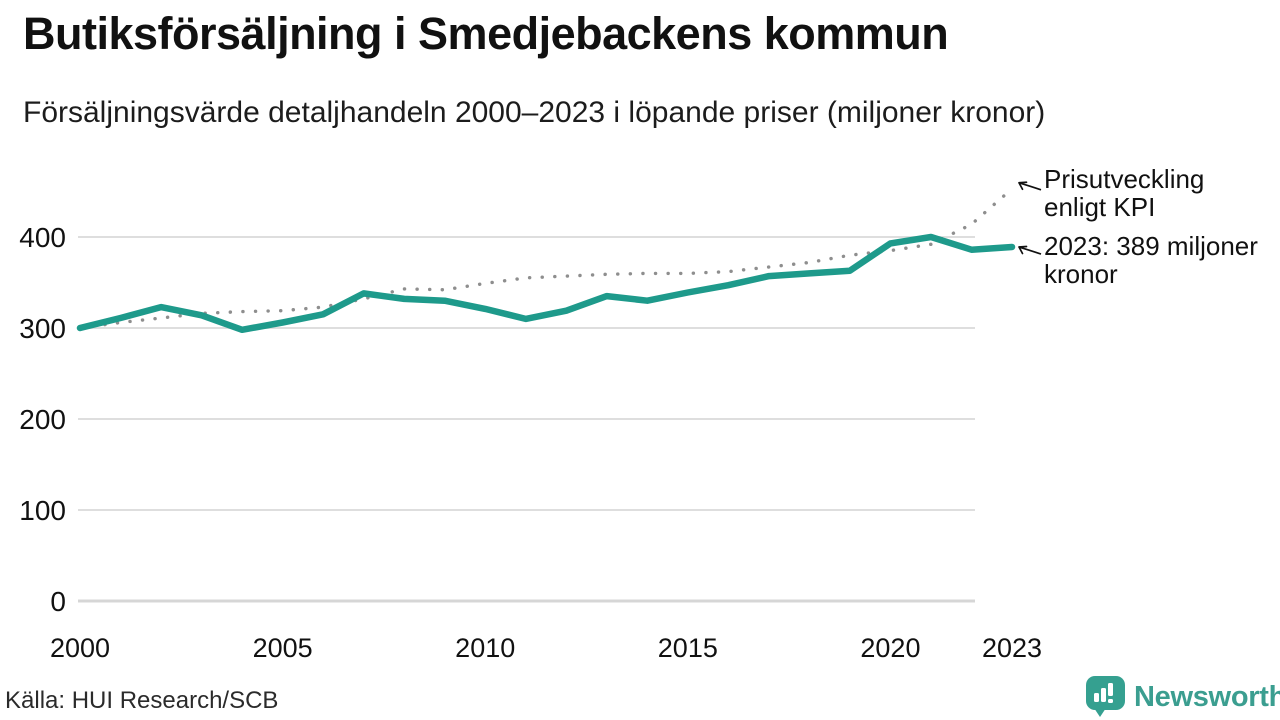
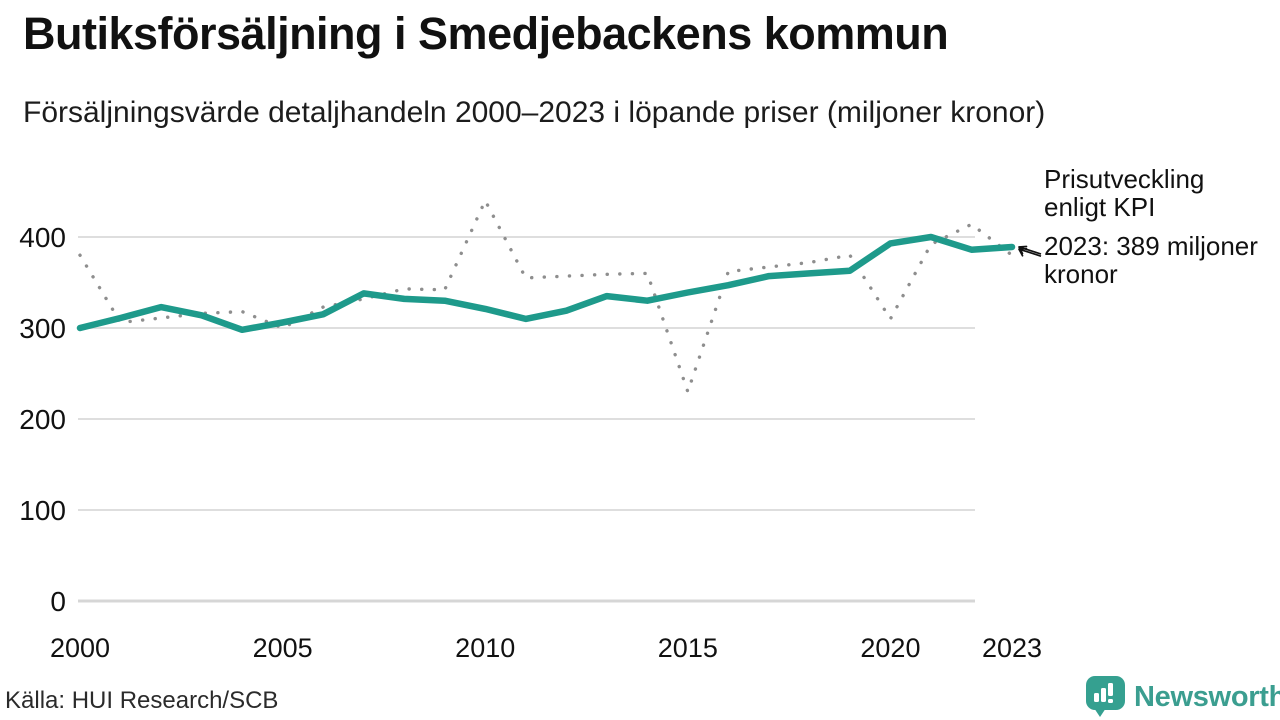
Prisutveckling enligt KPI/2000: 300 -> 380
Prisutveckling enligt KPI/2005: 320 -> 300
Prisutveckling enligt KPI/2010: 350 -> 440
Prisutveckling enligt KPI/2015: 360 -> 230
Prisutveckling enligt KPI/2020: 380 -> 310
Prisutveckling enligt KPI/2023: 450 -> 380
